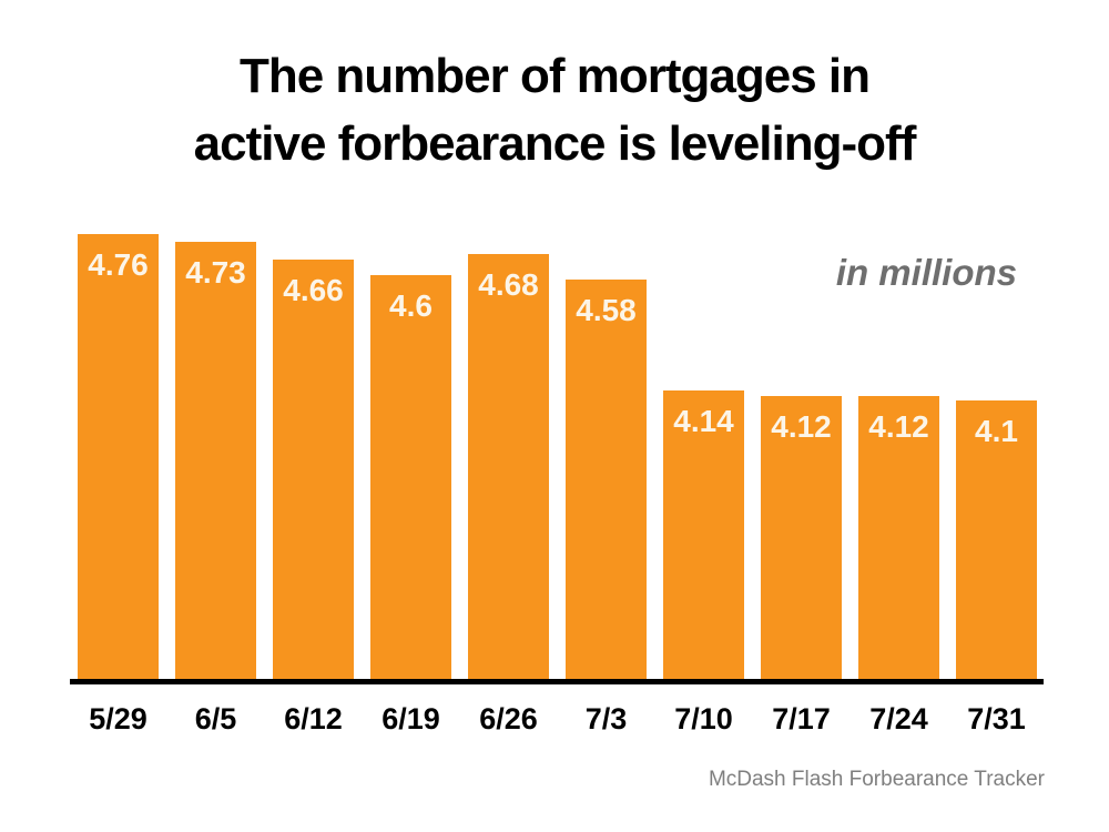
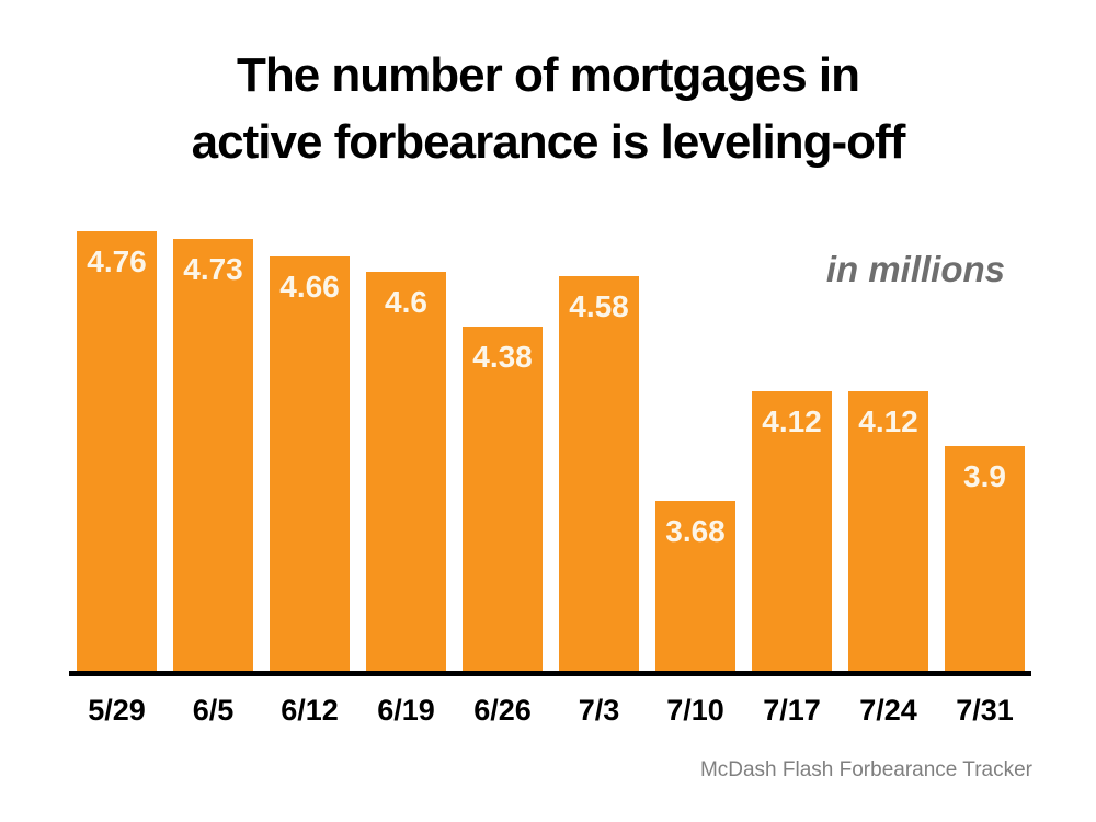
6/26: 4.68 -> 4.38
7/10: 4.14 -> 3.68
7/31: 4.1 -> 3.9
